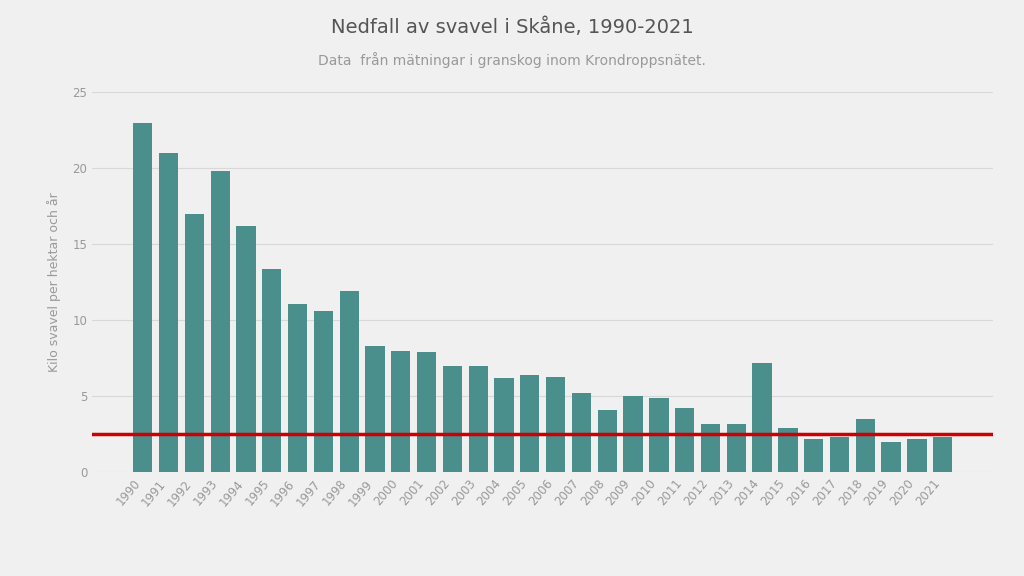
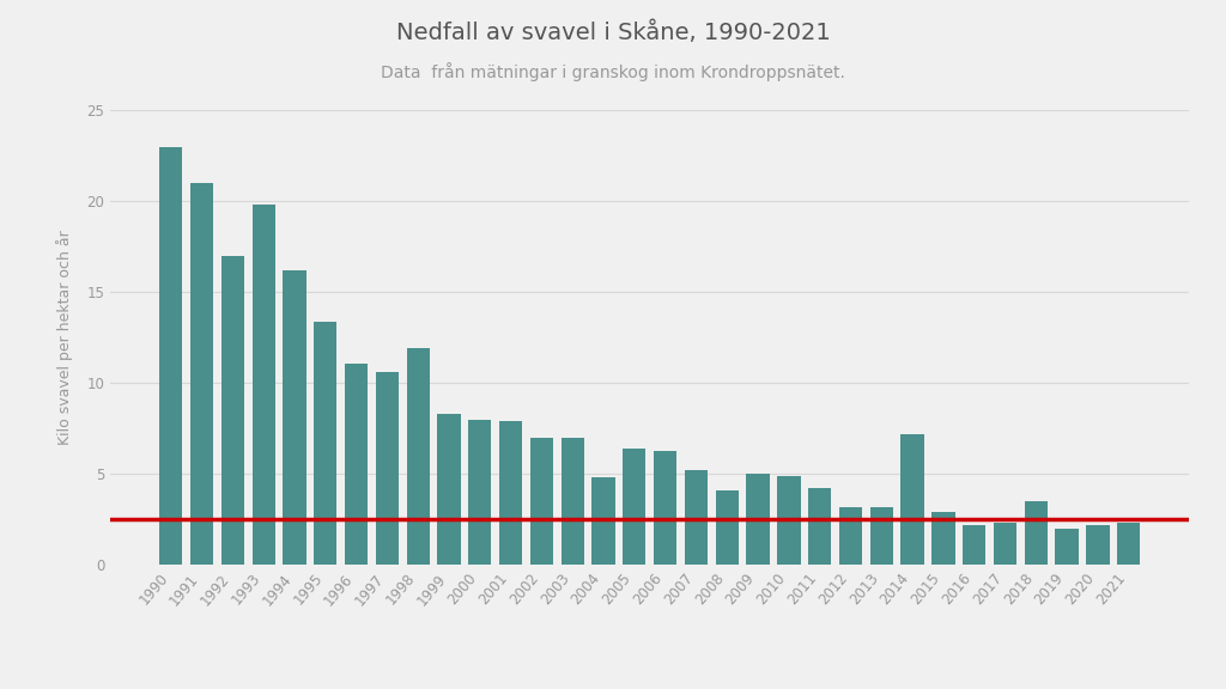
2004: 6.2 -> 4.8
